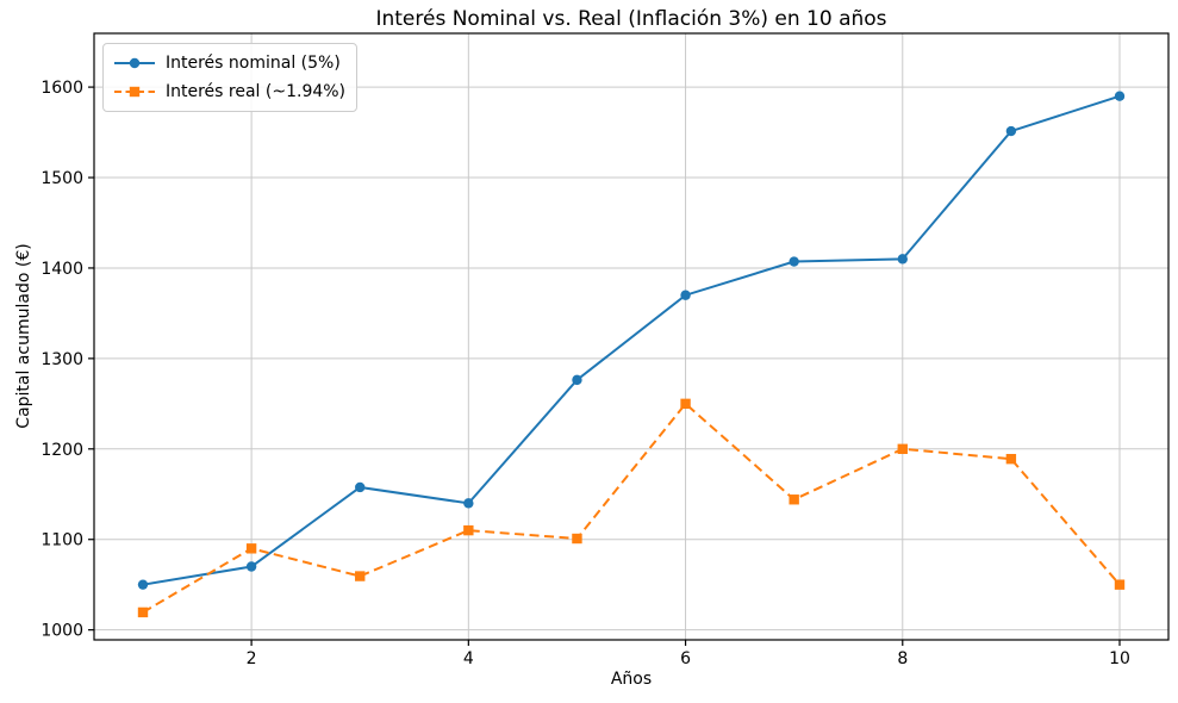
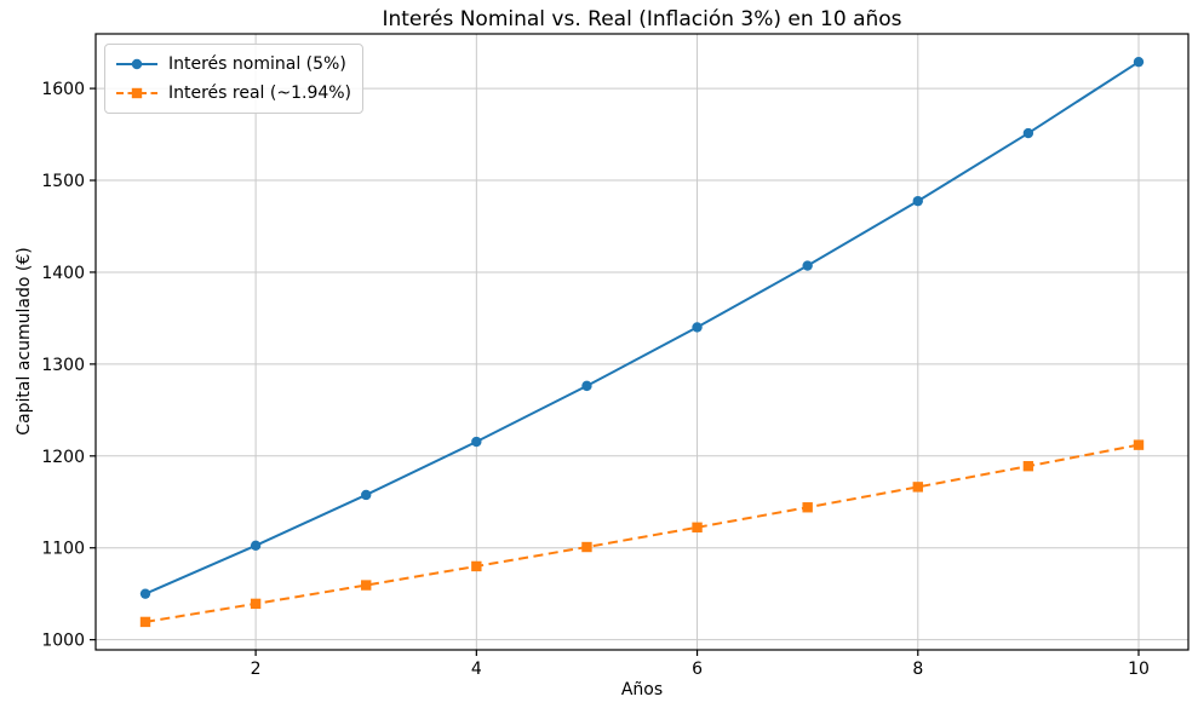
Interés nominal (5%)/2: 1070 -> 1100
Interés real (~1.94%)/2: 1090 -> 1040
Interés nominal (5%)/4: 1140 -> 1220
Interés real (~1.94%)/4: 1110 -> 1080
Interés nominal (5%)/6: 1370 -> 1340
Interés real (~1.94%)/6: 1250 -> 1120
Interés nominal (5%)/8: 1410 -> 1480
Interés real (~1.94%)/8: 1200 -> 1170
Interés nominal (5%)/10: 1590 -> 1630
Interés real (~1.94%)/10: 1050 -> 1210
